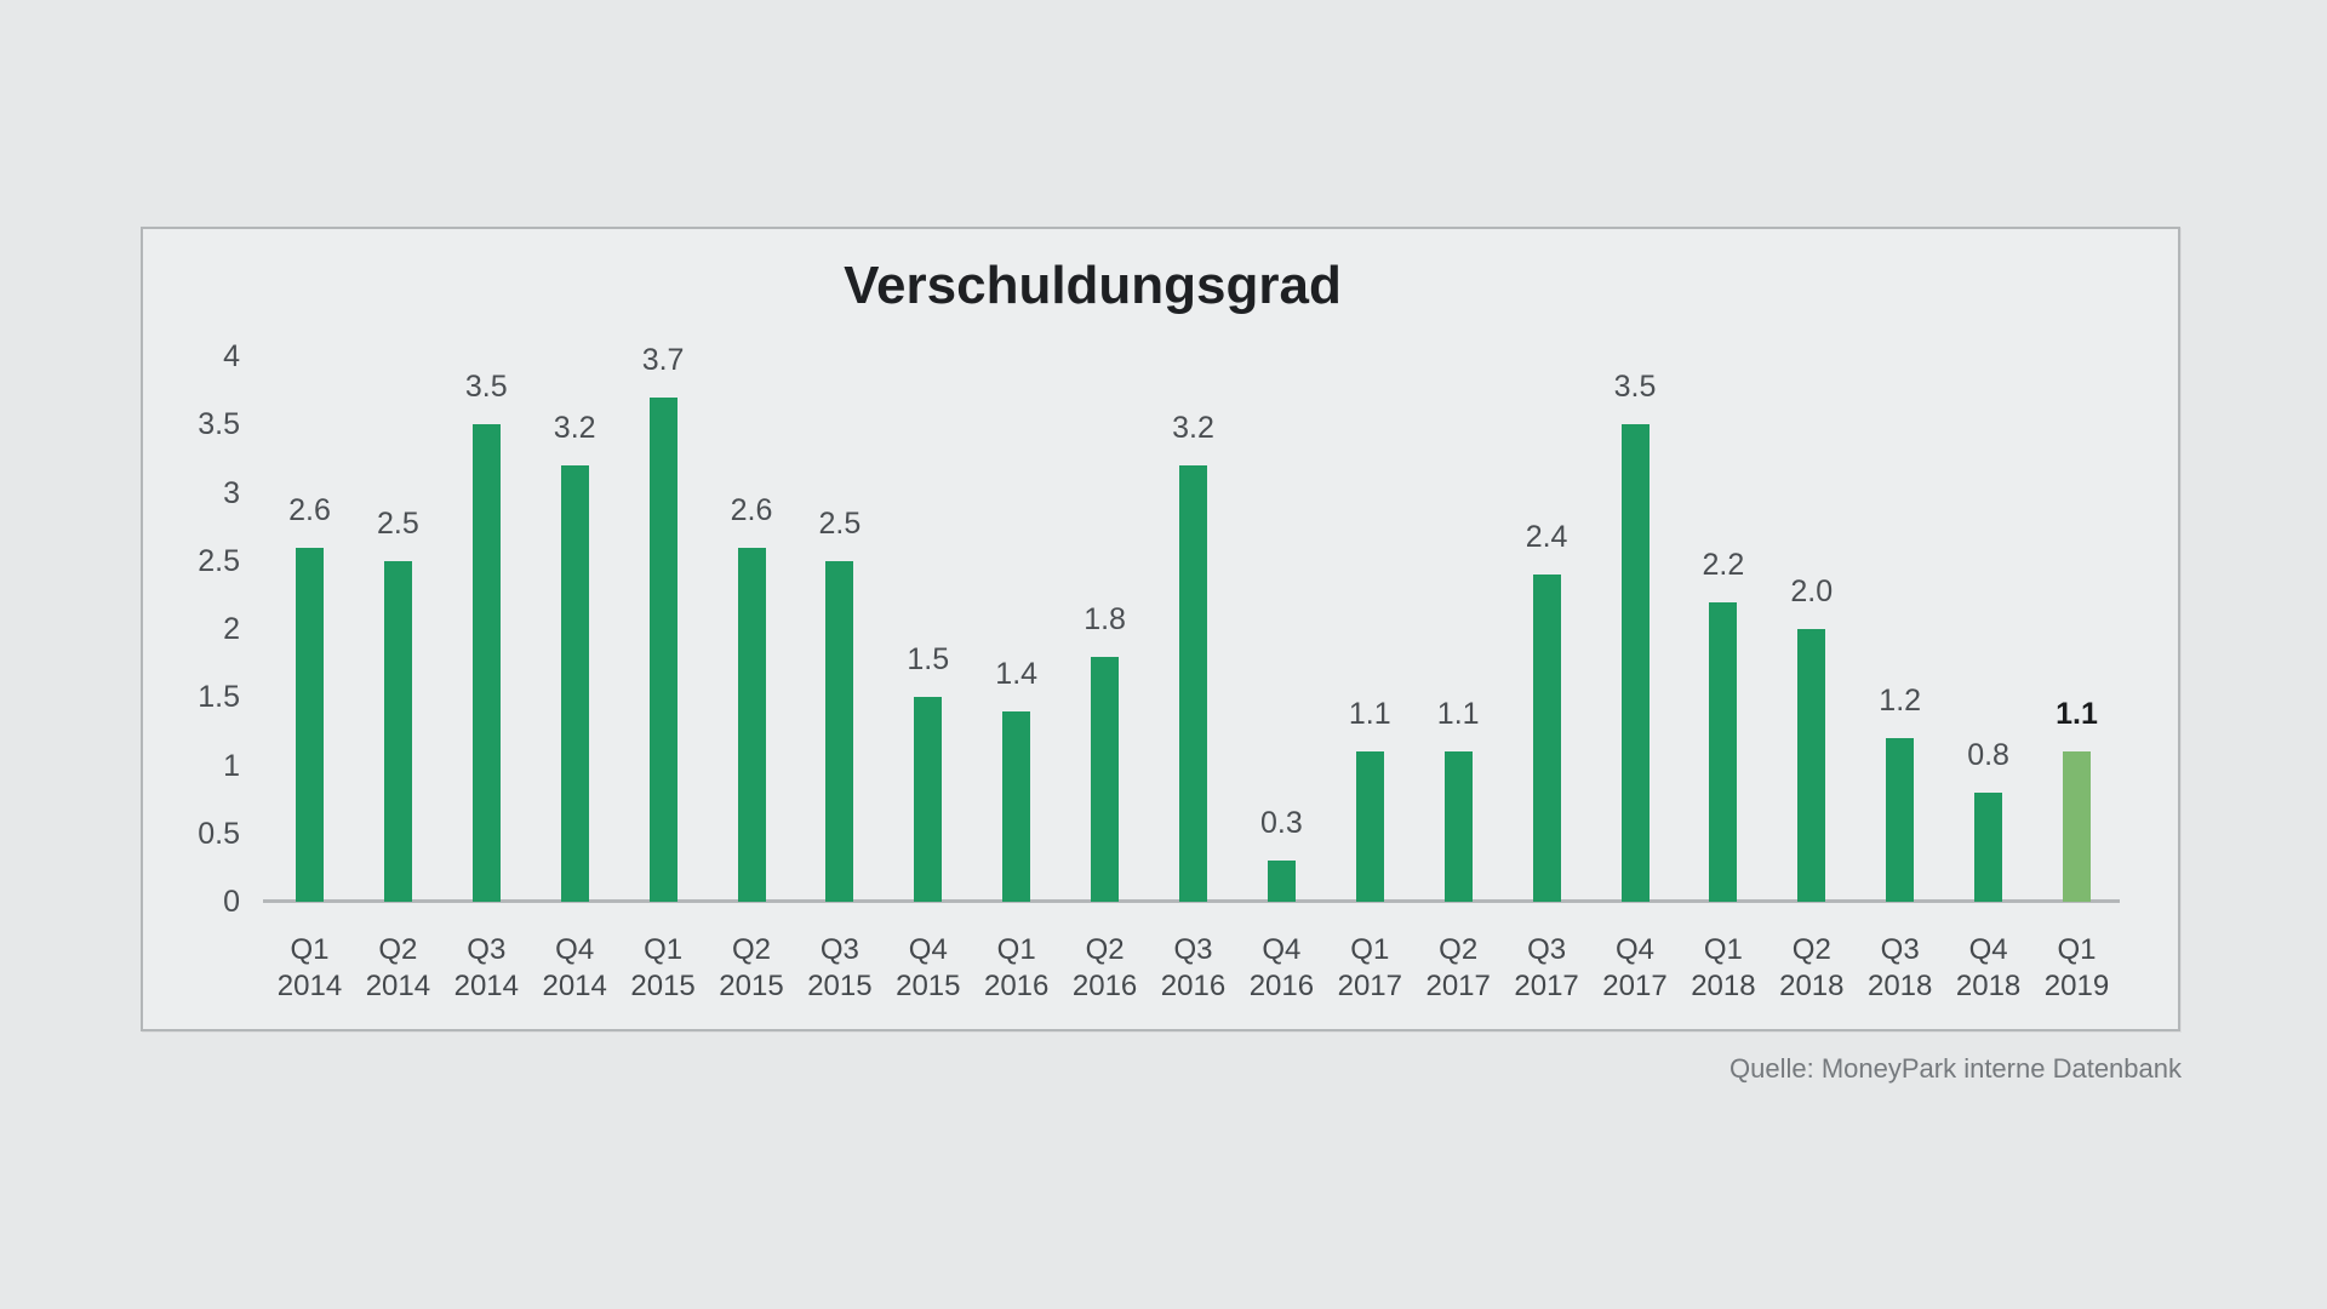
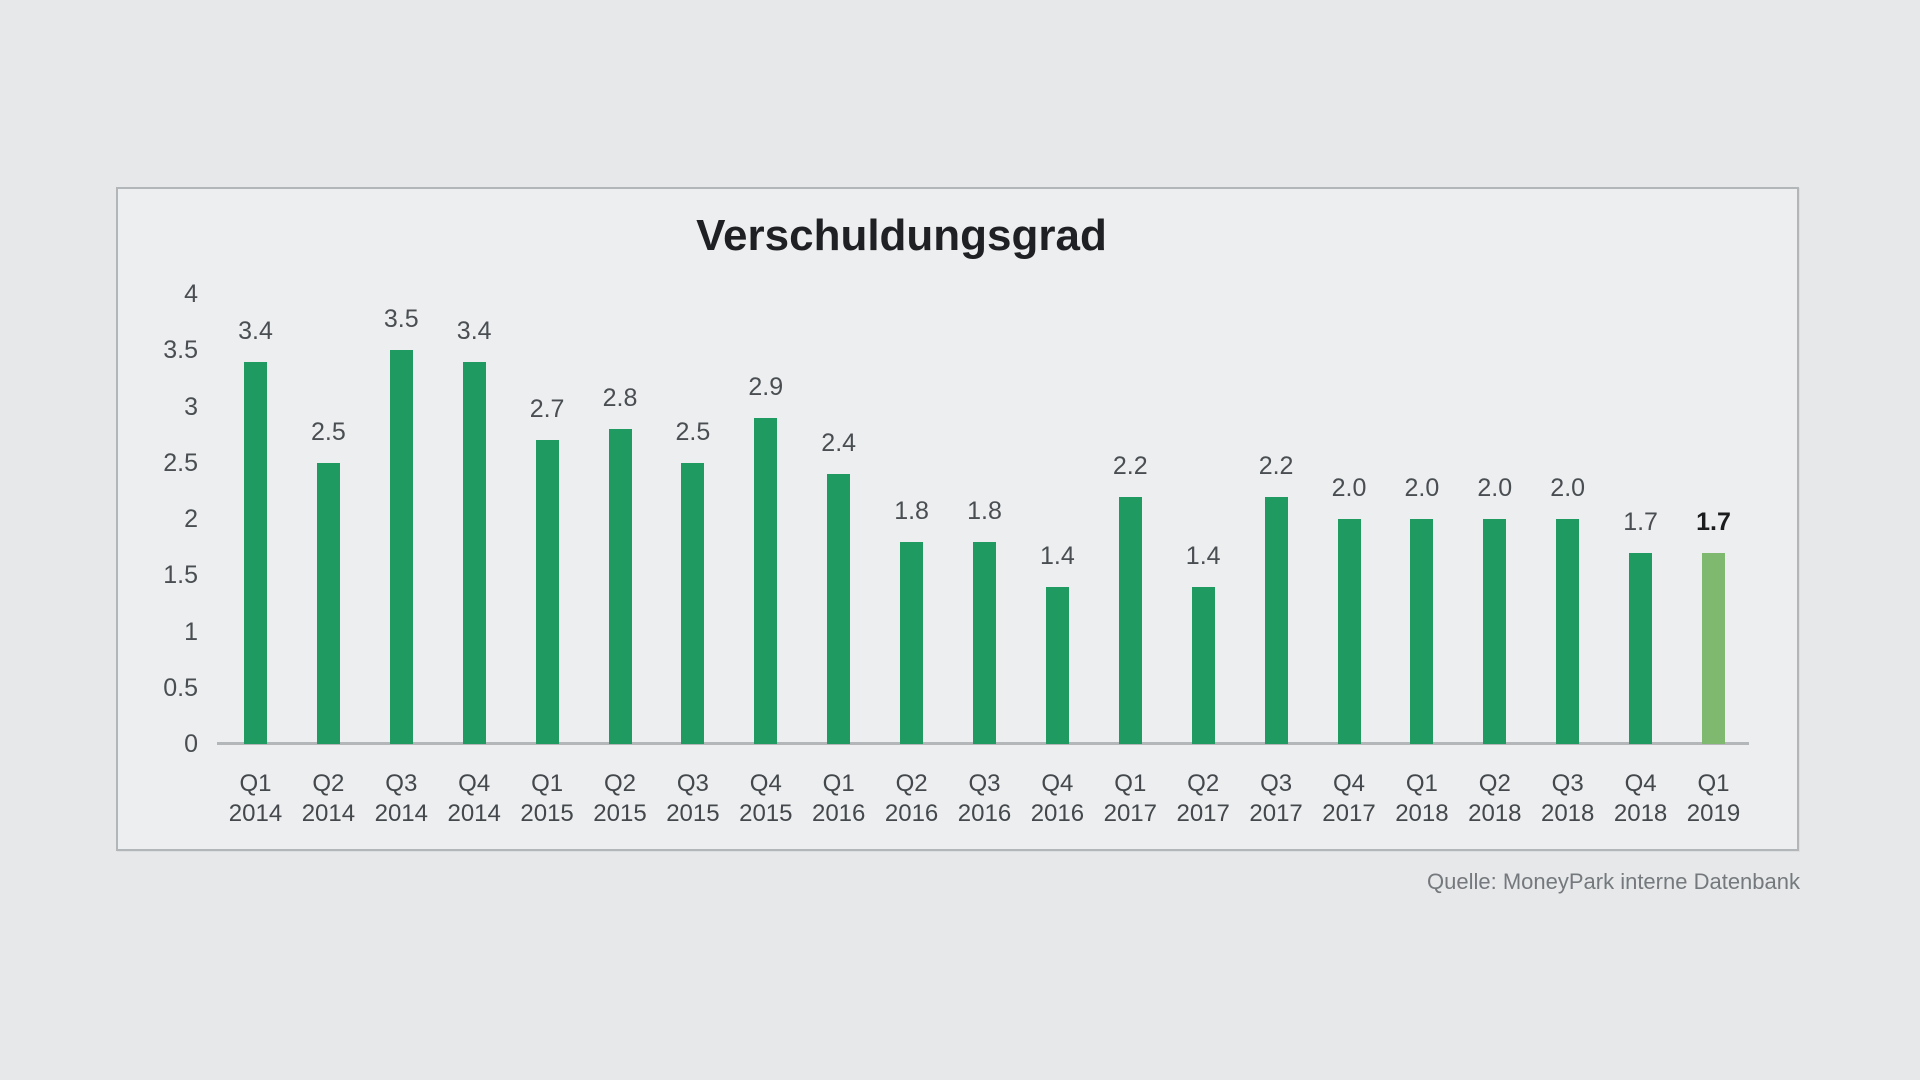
Q1 2014: 2.6 -> 3.4
Q4 2014: 3.2 -> 3.4
Q1 2015: 3.7 -> 2.7
Q2 2015: 2.6 -> 2.8
Q4 2015: 1.5 -> 2.9
Q1 2016: 1.4 -> 2.4
Q3 2016: 3.2 -> 1.8
Q4 2016: 0.3 -> 1.4
Q1 2017: 1.1 -> 2.2
Q2 2017: 1.1 -> 1.4
Q3 2017: 2.4 -> 2.2
Q4 2017: 3.5 -> 2.0
Q1 2018: 2.2 -> 2.0
Q3 2018: 1.2 -> 2.0
Q4 2018: 0.8 -> 1.7
Q1 2019: 1.1 -> 1.7
